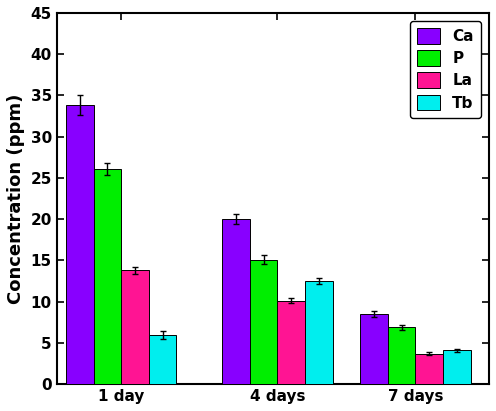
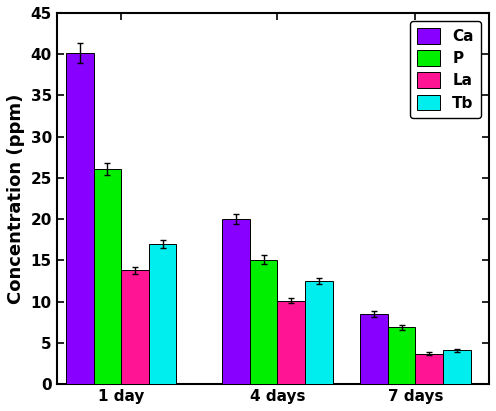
Ca/1 day: 33.8 -> 40.1
Tb/1 day: 6.0 -> 17.0
